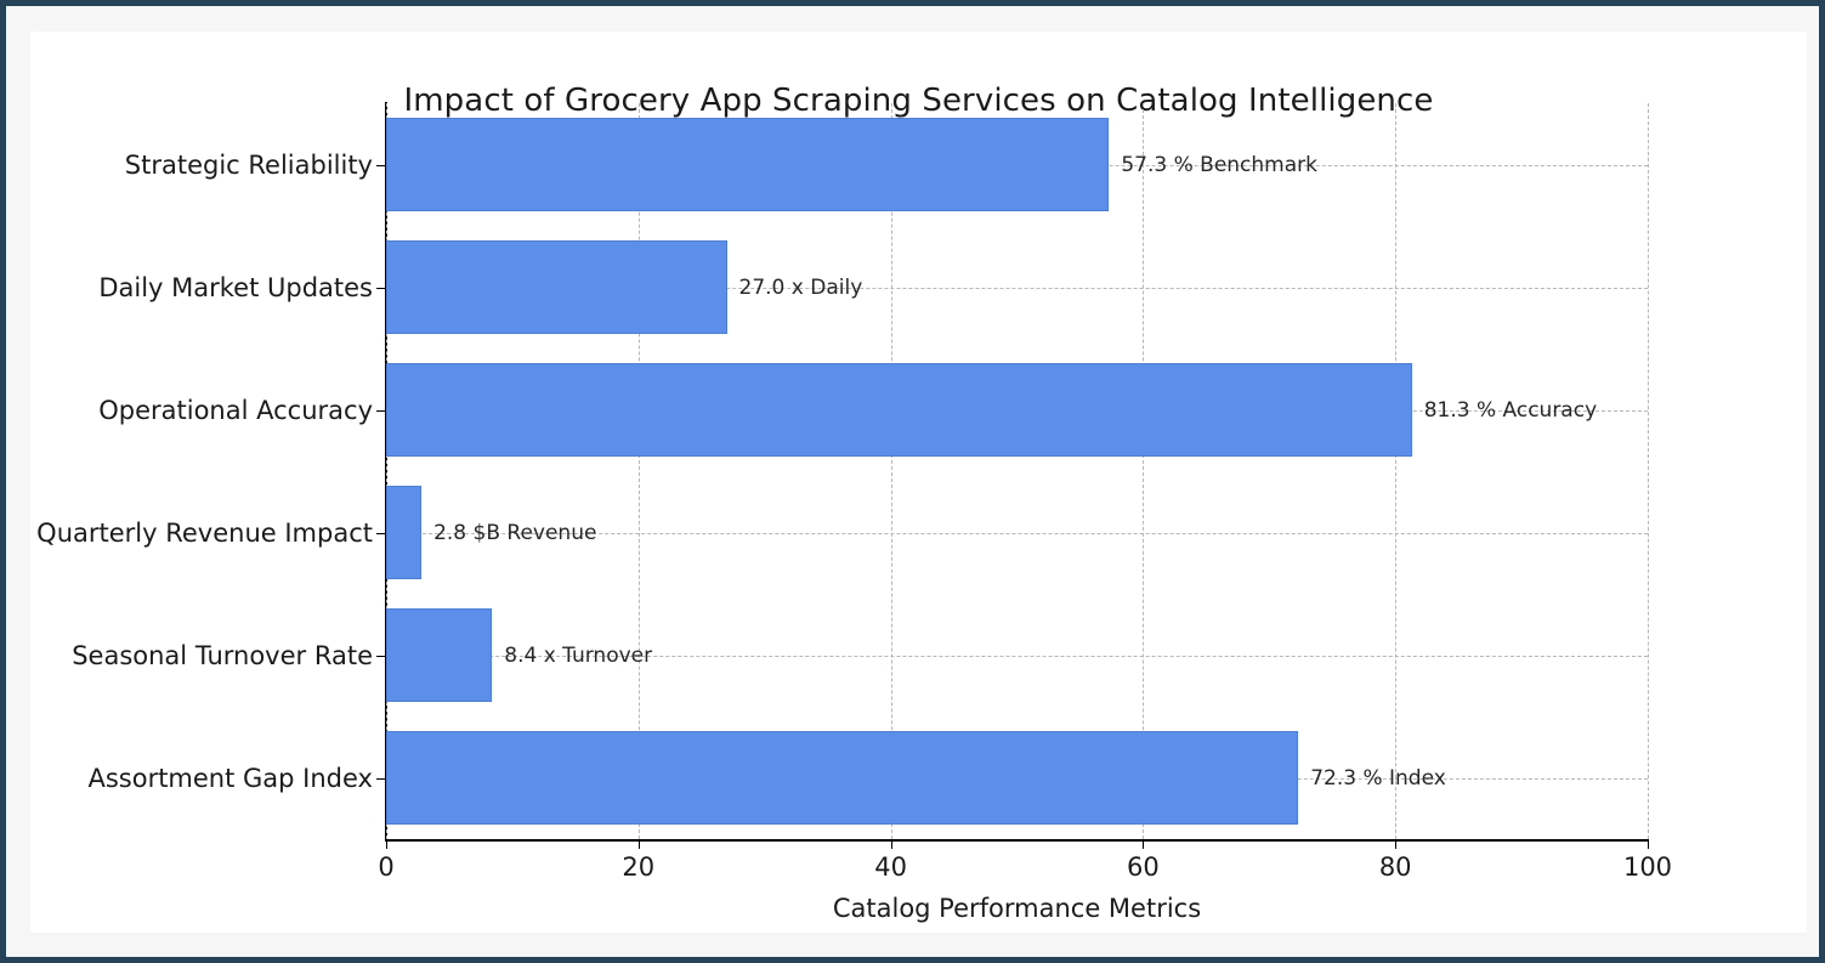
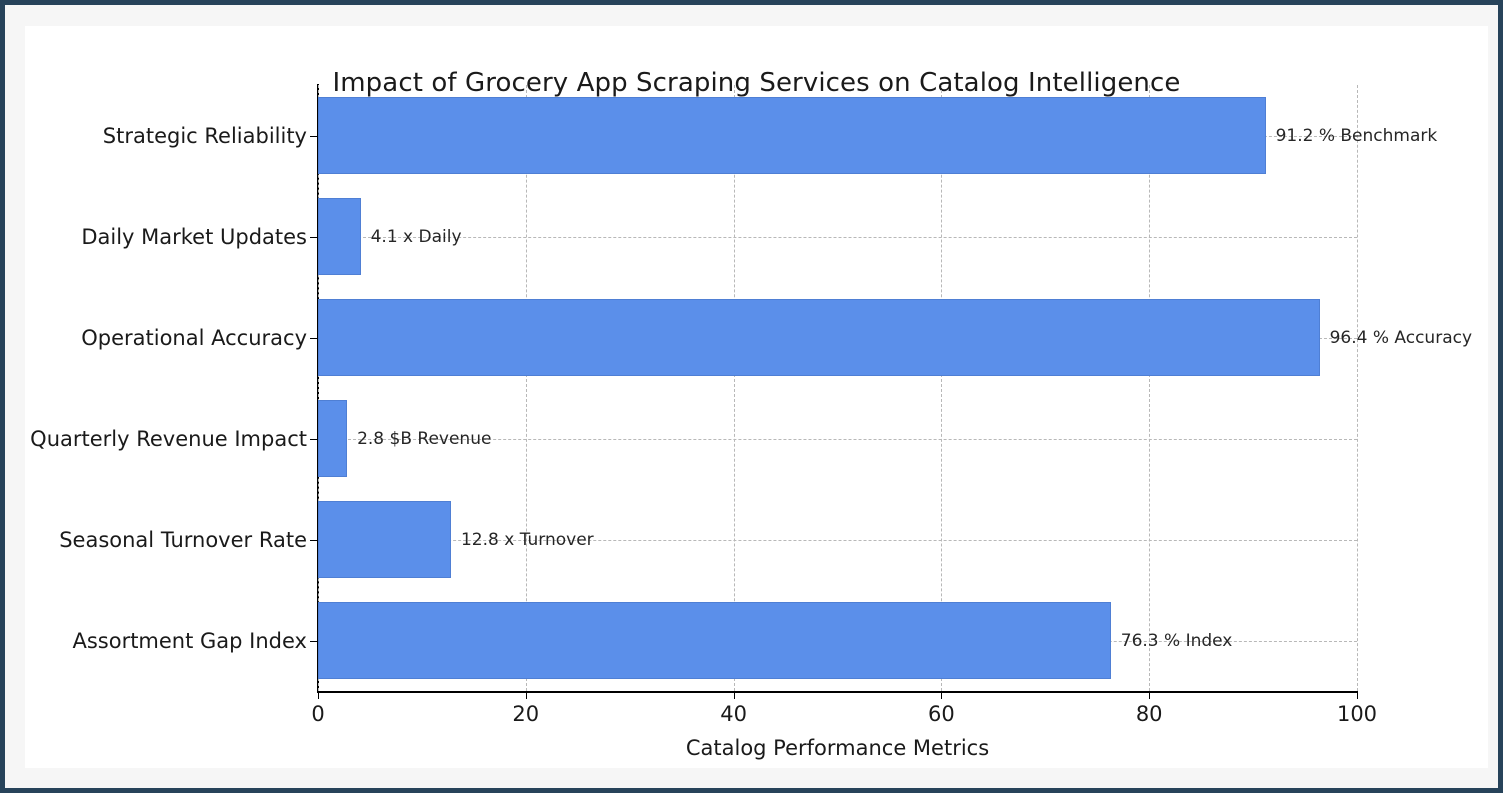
Strategic Reliability: 57.3 -> 91.2
Daily Market Updates: 27.0 -> 4.1
Operational Accuracy: 81.3 -> 96.4
Seasonal Turnover Rate: 8.4 -> 12.8
Assortment Gap Index: 72.3 -> 76.3
